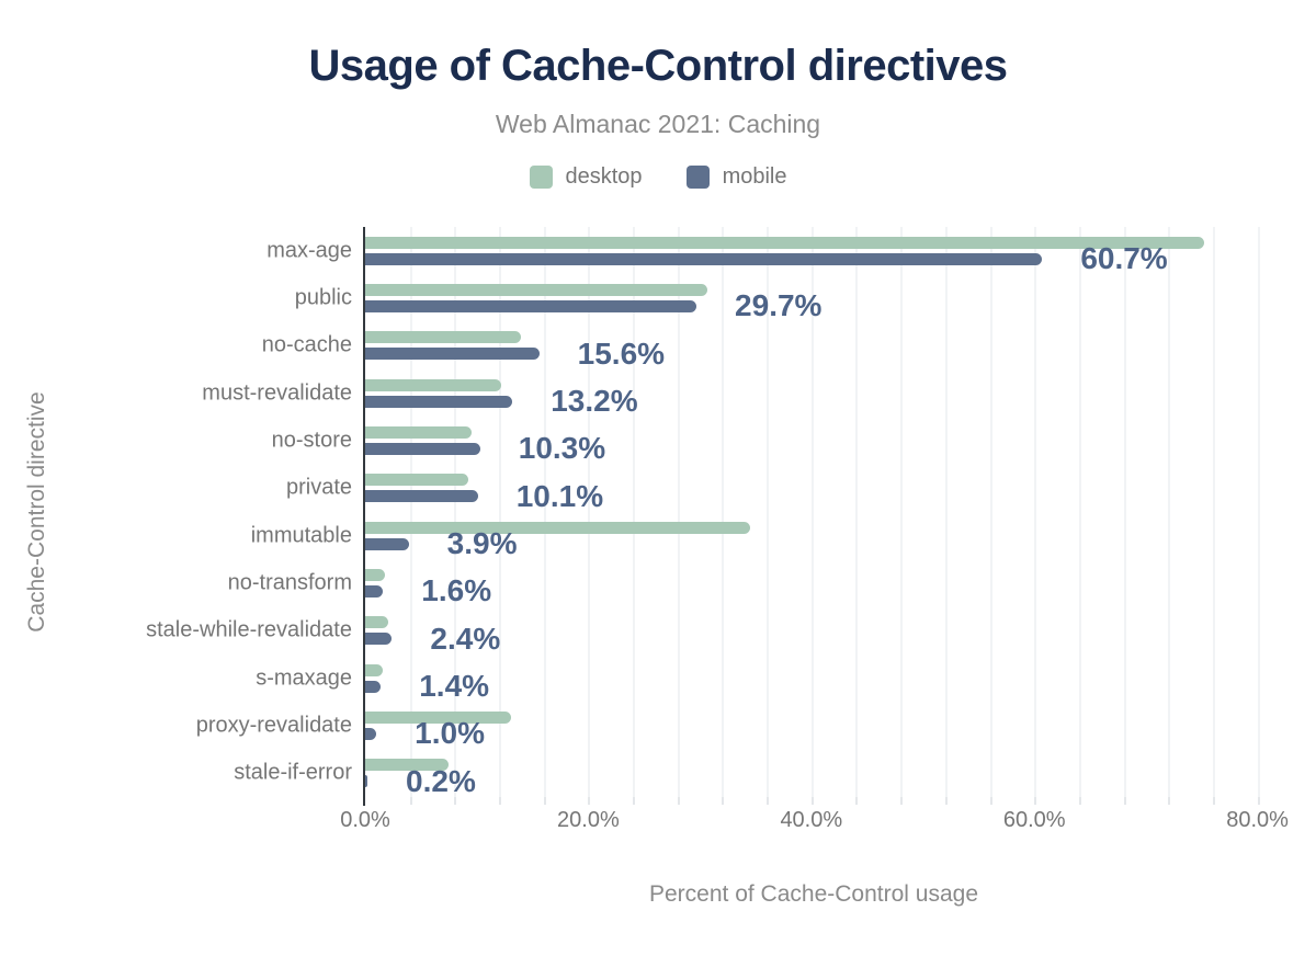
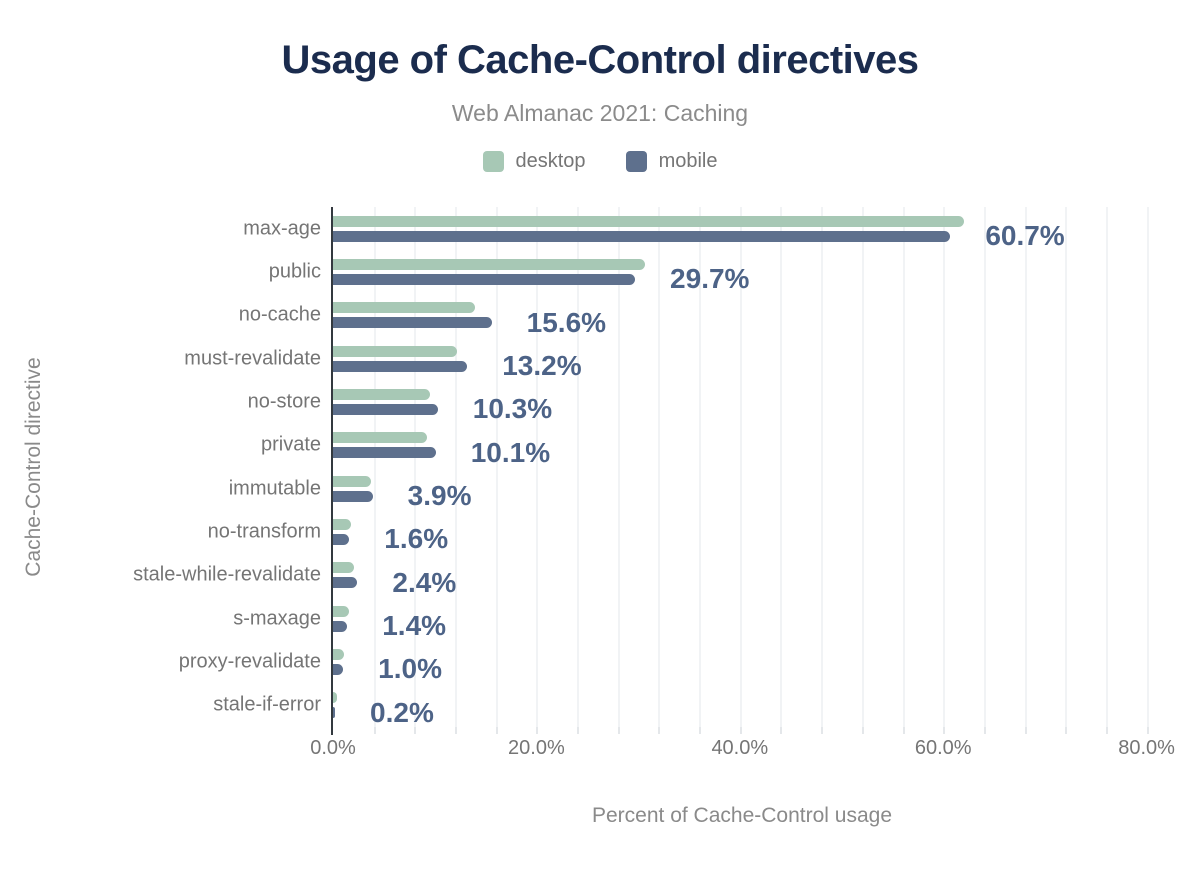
desktop/max-age: 75.2% -> 62.0%
desktop/immutable: 34.5% -> 3.7%
desktop/proxy-revalidate: 13.1% -> 1.1%
desktop/stale-if-error: 7.5% -> 0.4%
